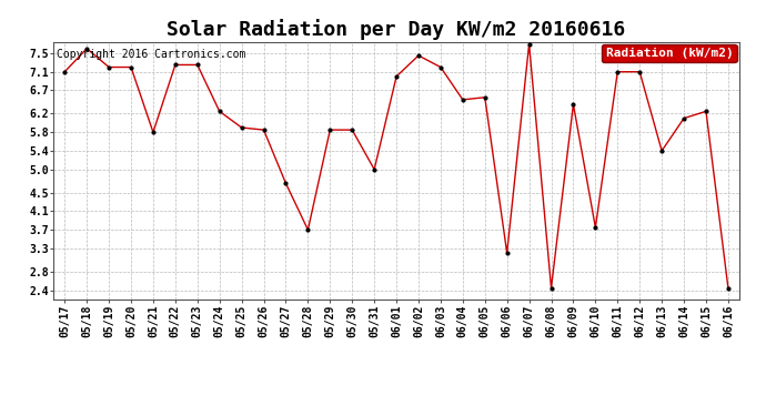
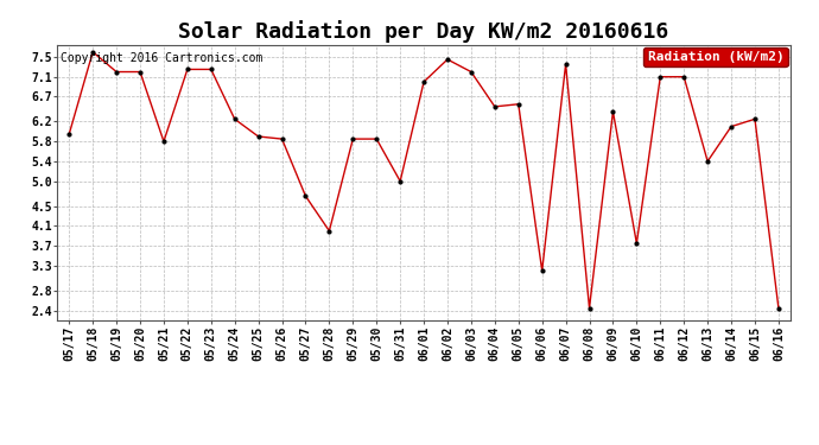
05/17: 7.10 -> 5.95
05/28: 3.70 -> 4.00
06/07: 7.70 -> 7.35
